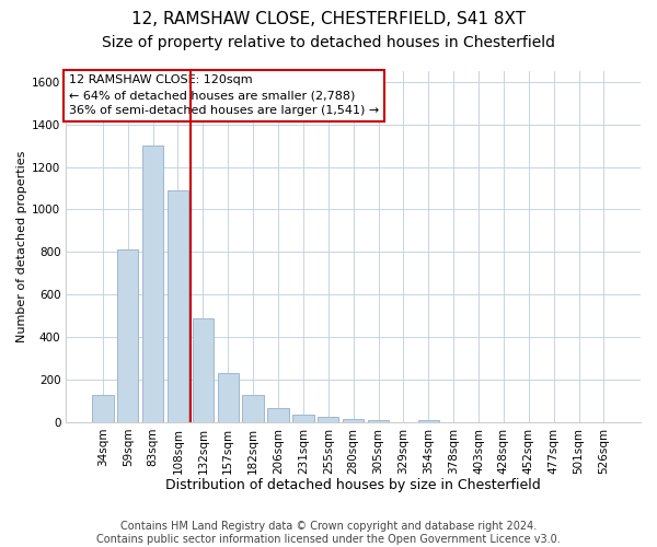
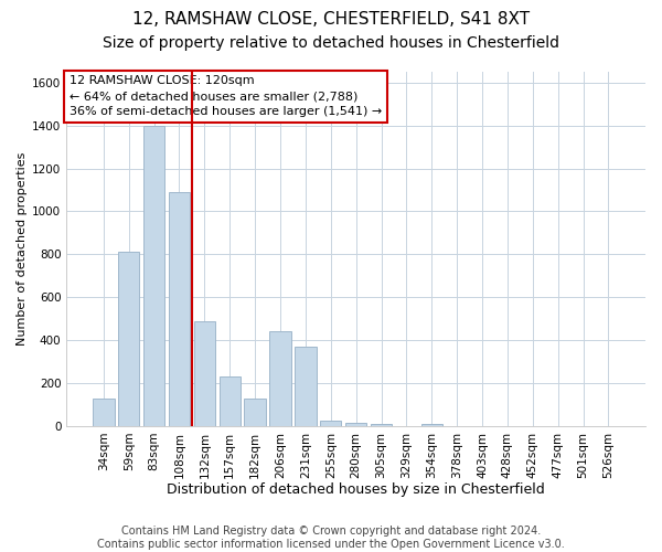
83sqm: 1300 -> 1400
206sqm: 60 -> 440
231sqm: 40 -> 370
